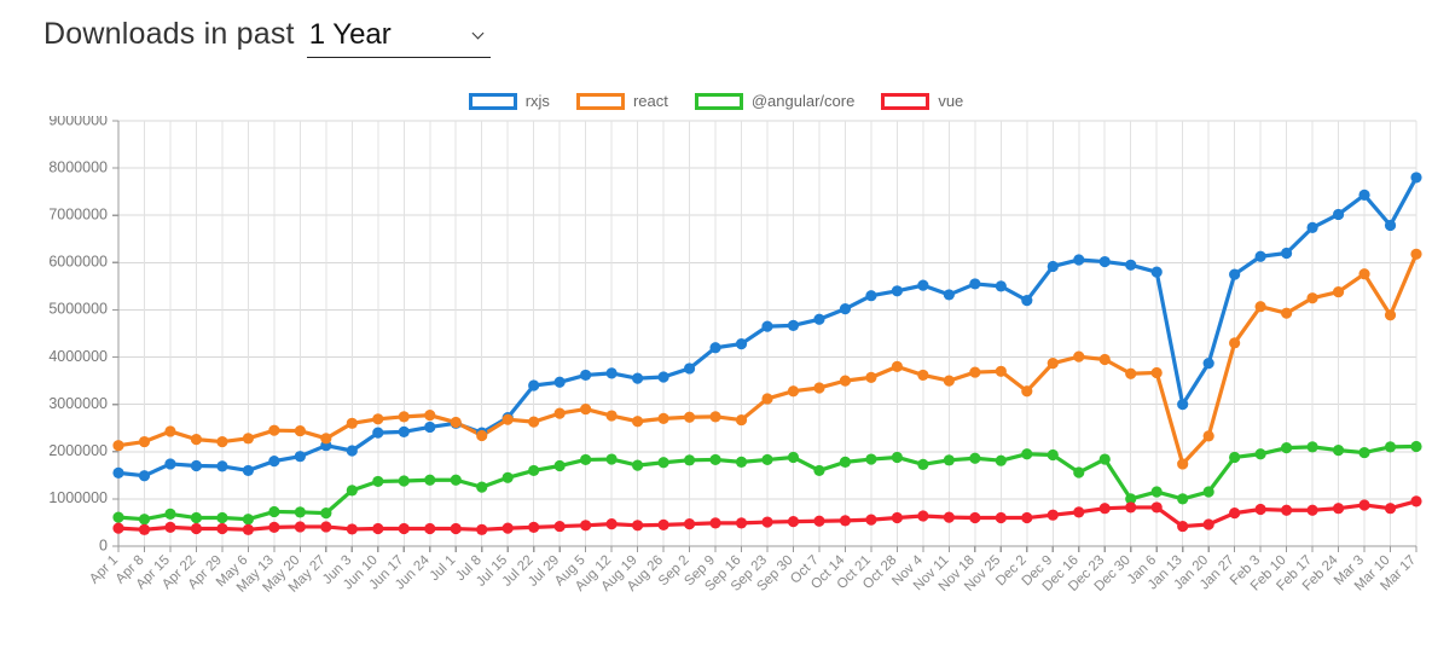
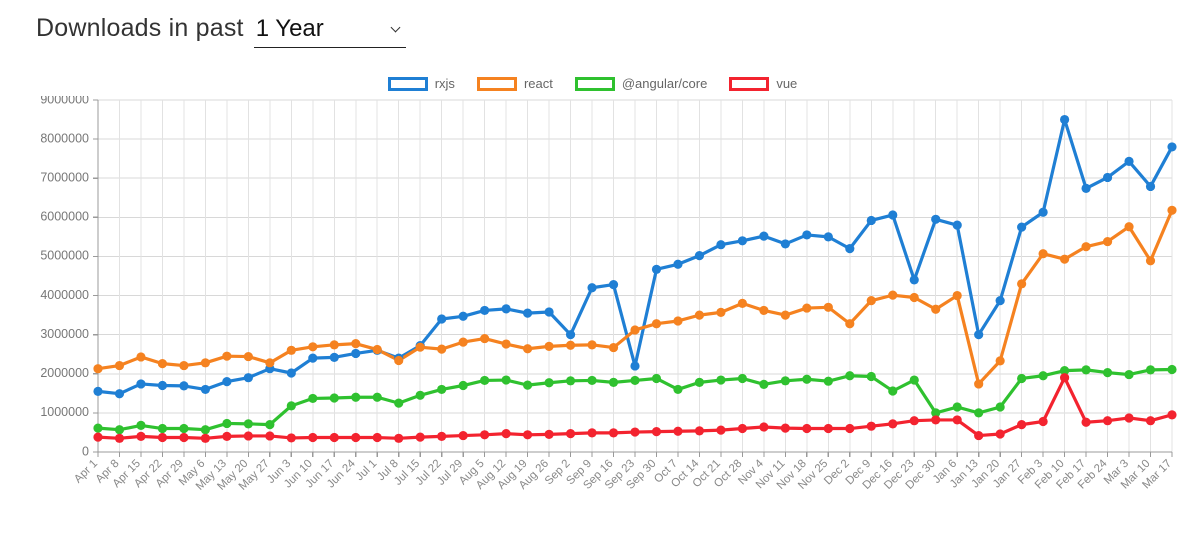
rxjs/Sep 2: 3800000 -> 3000000
rxjs/Sep 23: 4600000 -> 2200000
rxjs/Dec 23: 6000000 -> 4400000
react/Jan 6: 3700000 -> 4000000
rxjs/Feb 10: 6200000 -> 8500000
vue/Feb 10: 800000 -> 1900000
